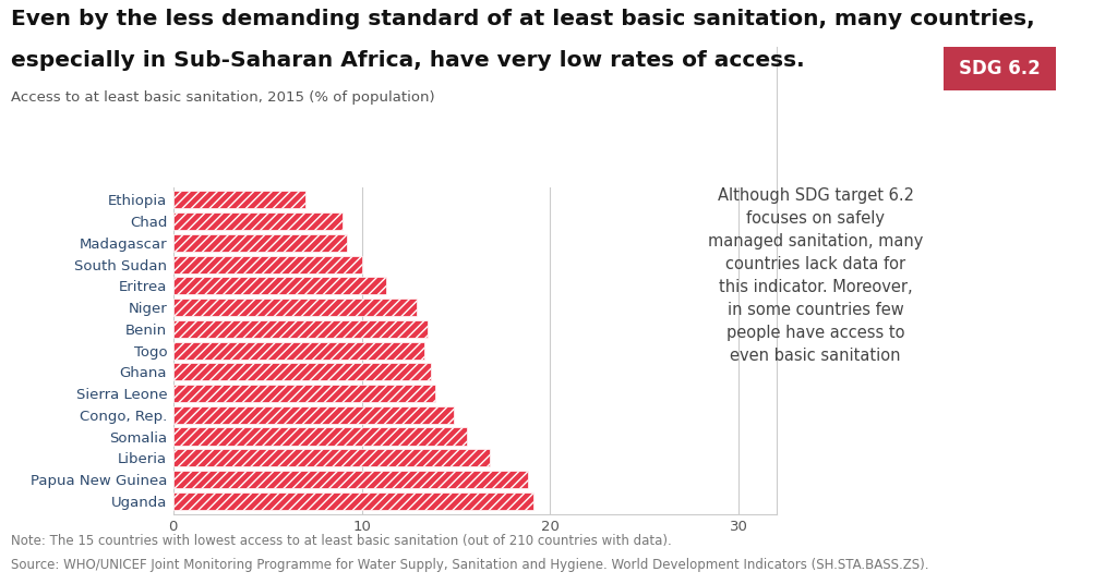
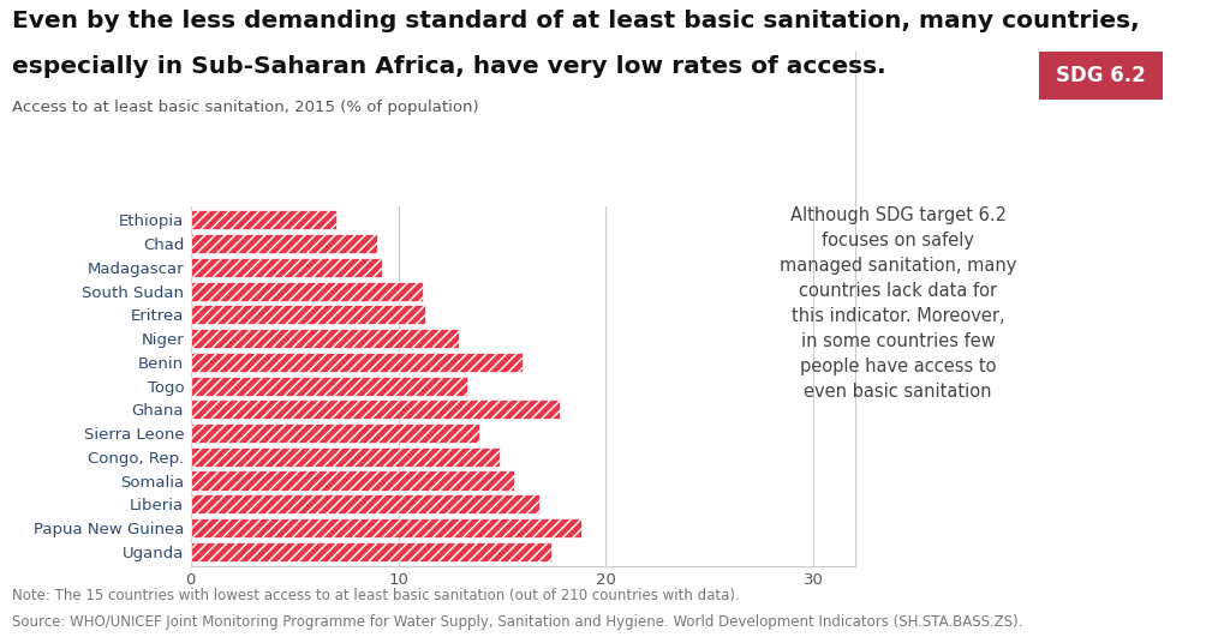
South Sudan: 10.0 -> 11.2
Benin: 13.5 -> 16.0
Ghana: 13.7 -> 17.8
Uganda: 19.1 -> 17.4
